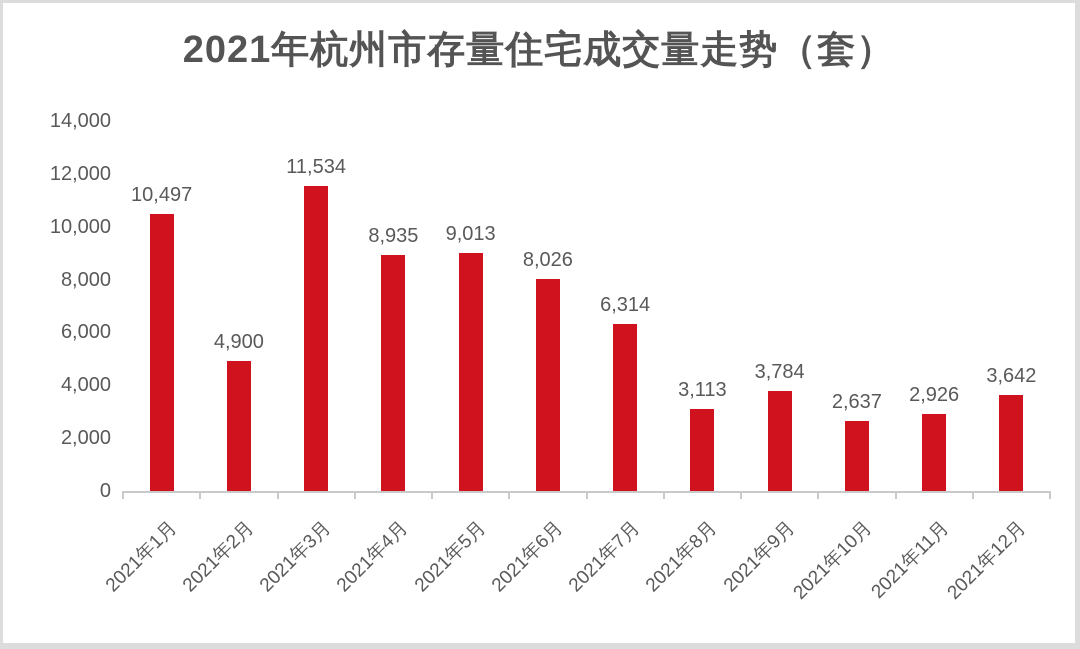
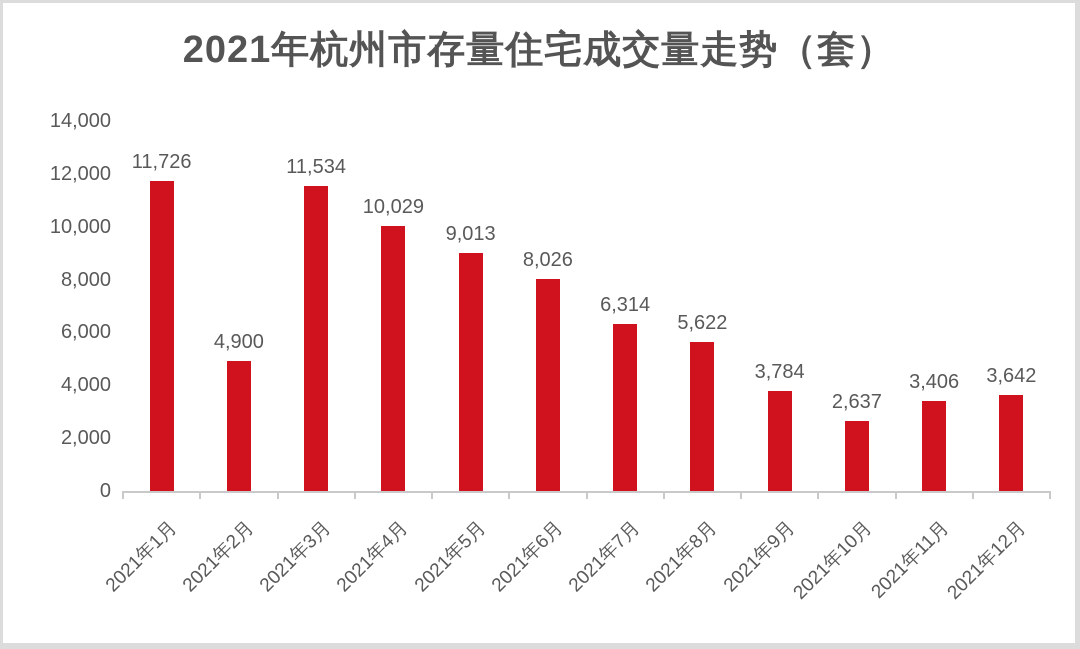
2021年1月: 10,497 -> 11,726
2021年4月: 8,935 -> 10,029
2021年8月: 3,113 -> 5,622
2021年11月: 2,926 -> 3,406
